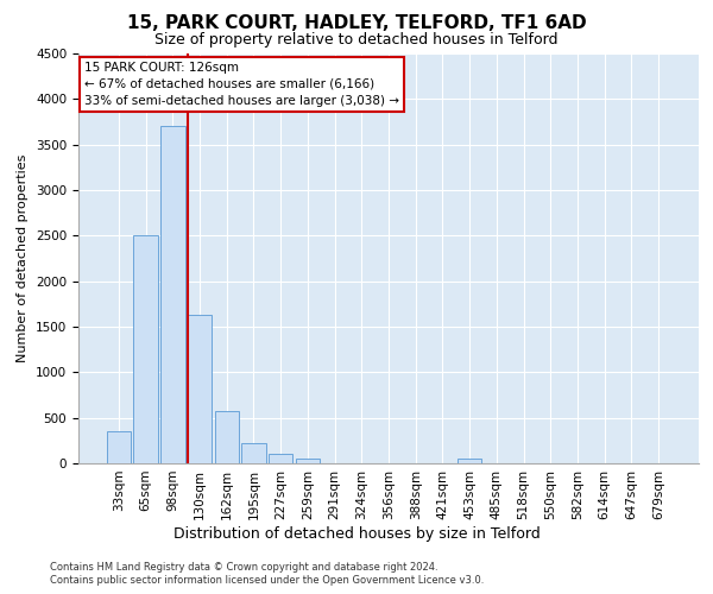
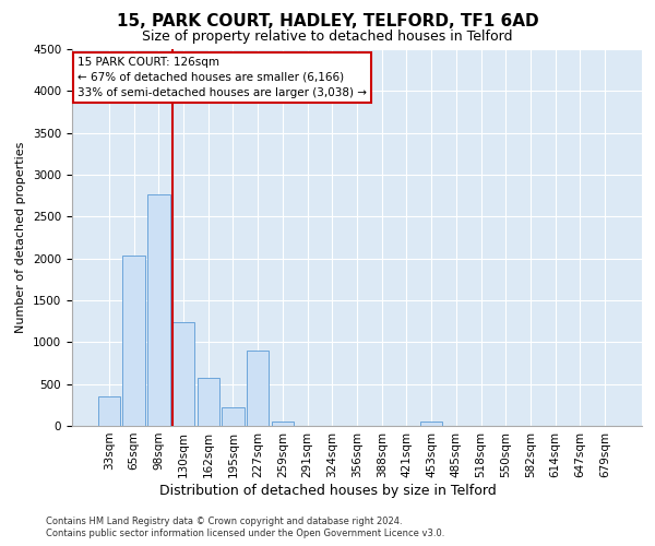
65sqm: 2500 -> 2040
98sqm: 3700 -> 2760
130sqm: 1620 -> 1240
227sqm: 100 -> 900
